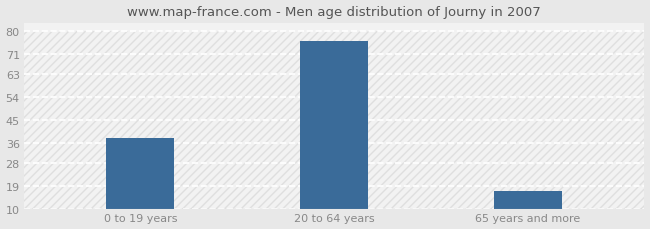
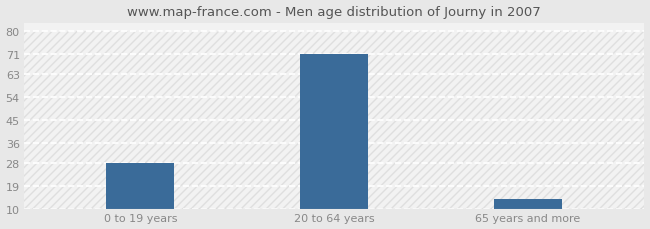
0 to 19 years: 38 -> 28
20 to 64 years: 76 -> 71
65 years and more: 17 -> 14
